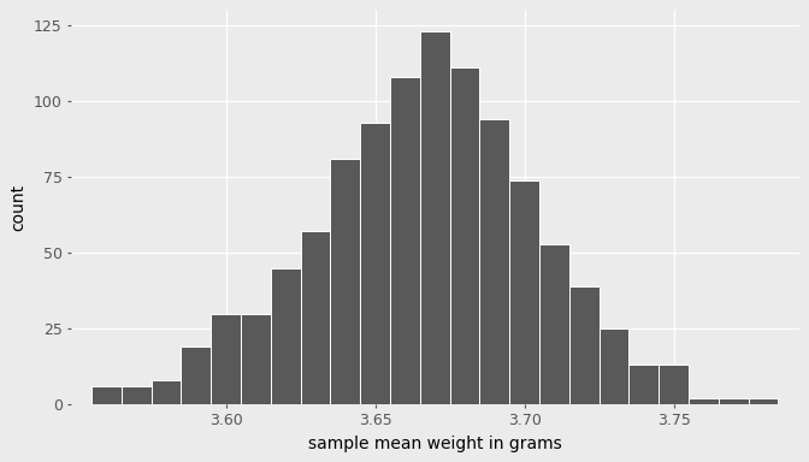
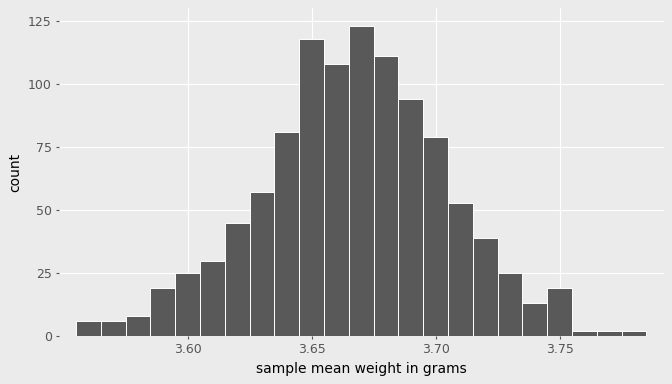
3.60: 30 -> 25
3.65: 93 -> 118
3.70: 74 -> 79
3.75: 13 -> 19
